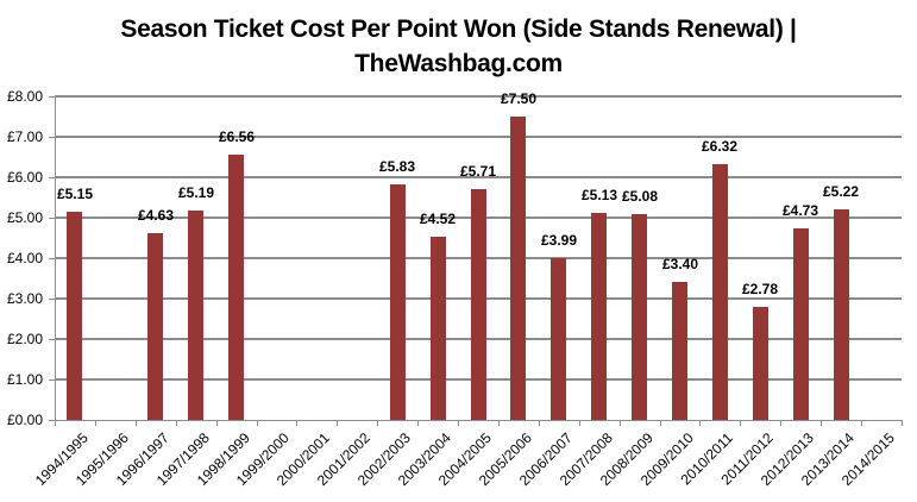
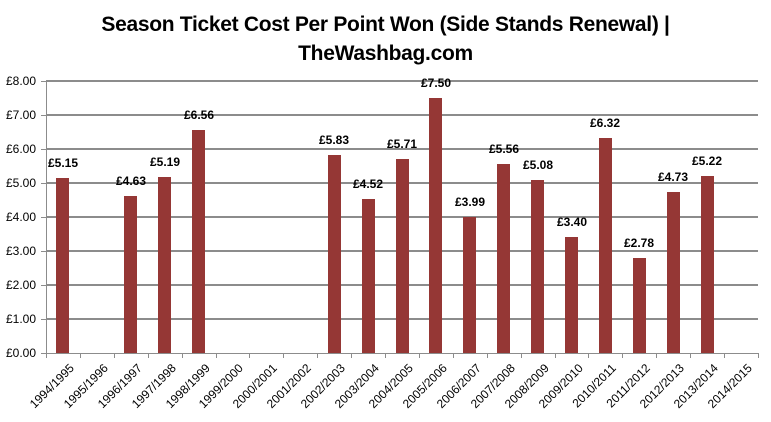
2007/2008: £5.13 -> £5.56
